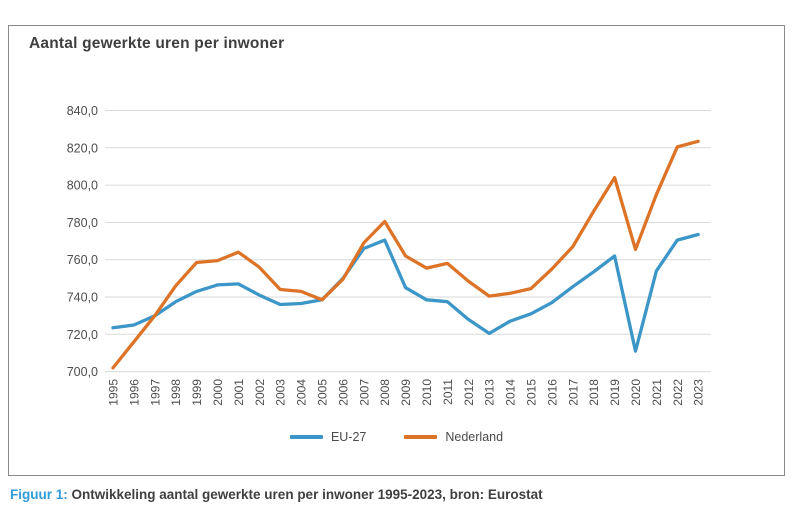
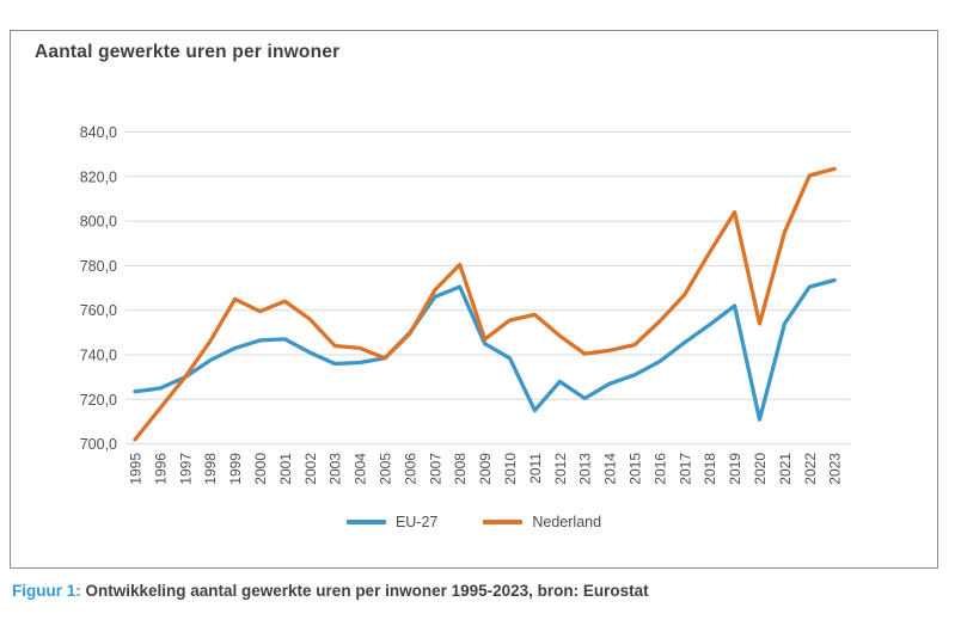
Nederland/1999: 758 -> 765
Nederland/2009: 762 -> 747
EU-27/2011: 738 -> 715
Nederland/2020: 766 -> 754
